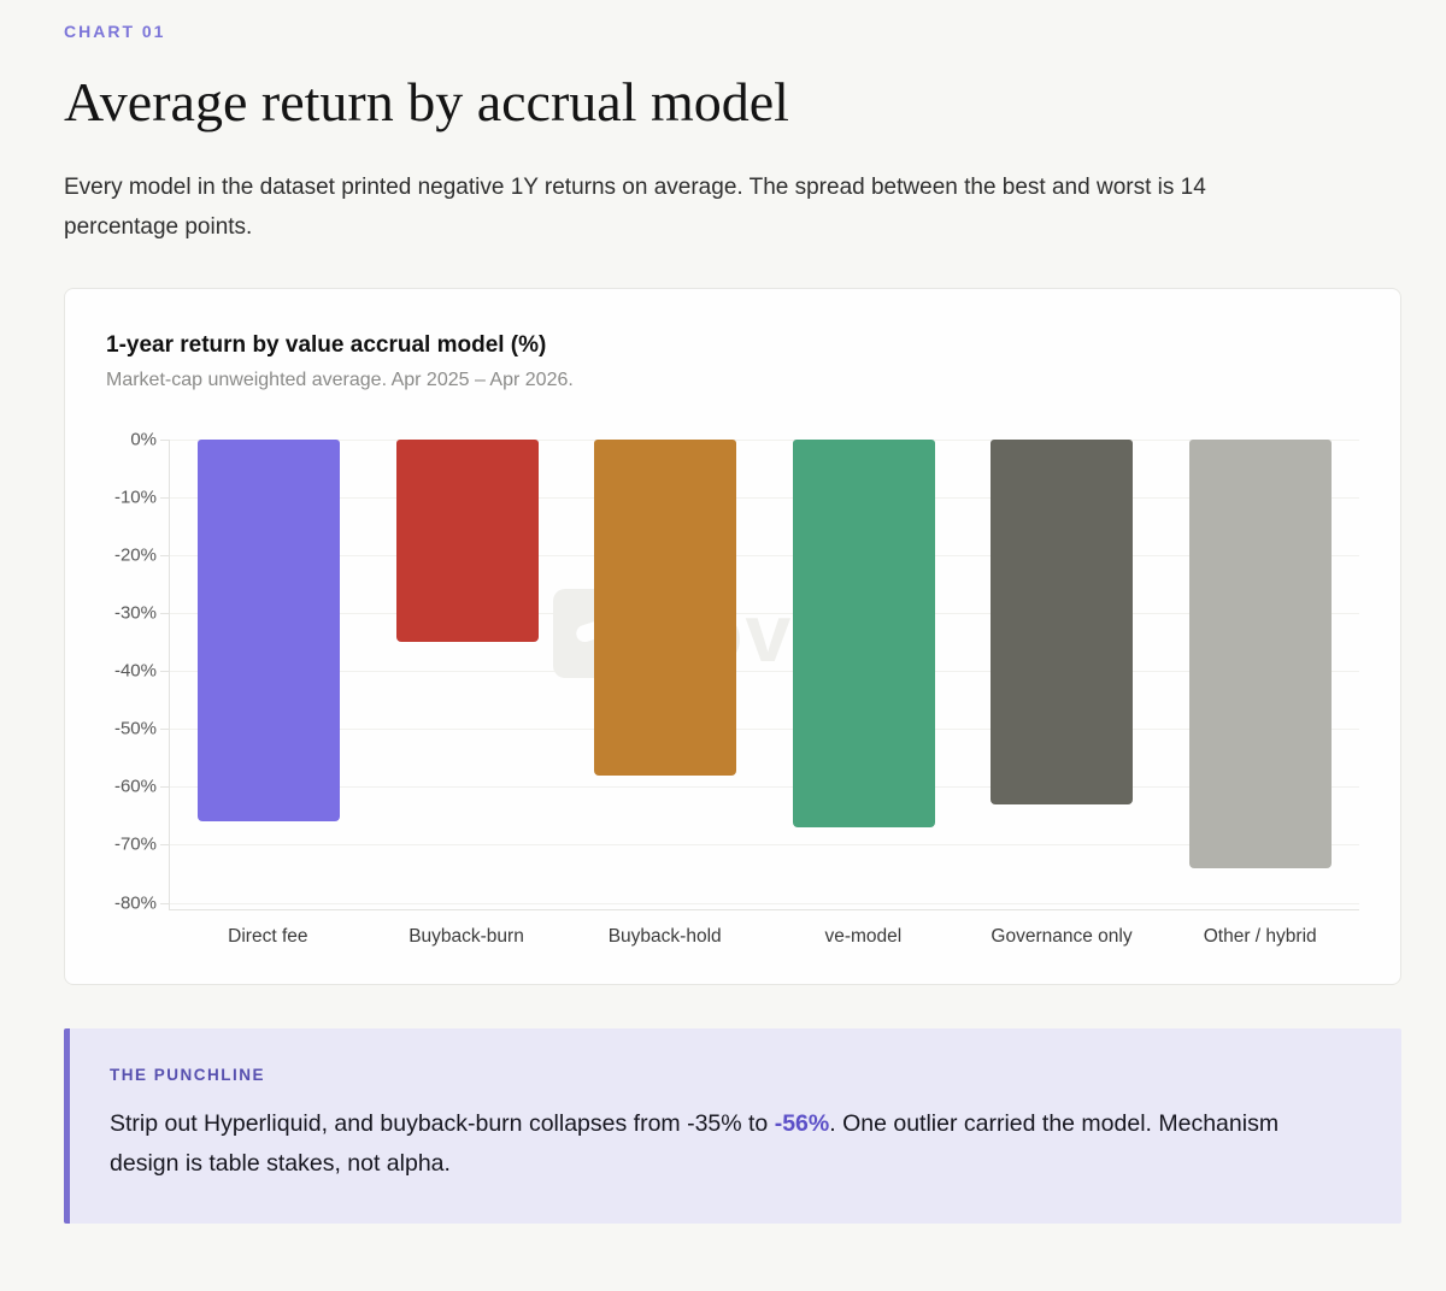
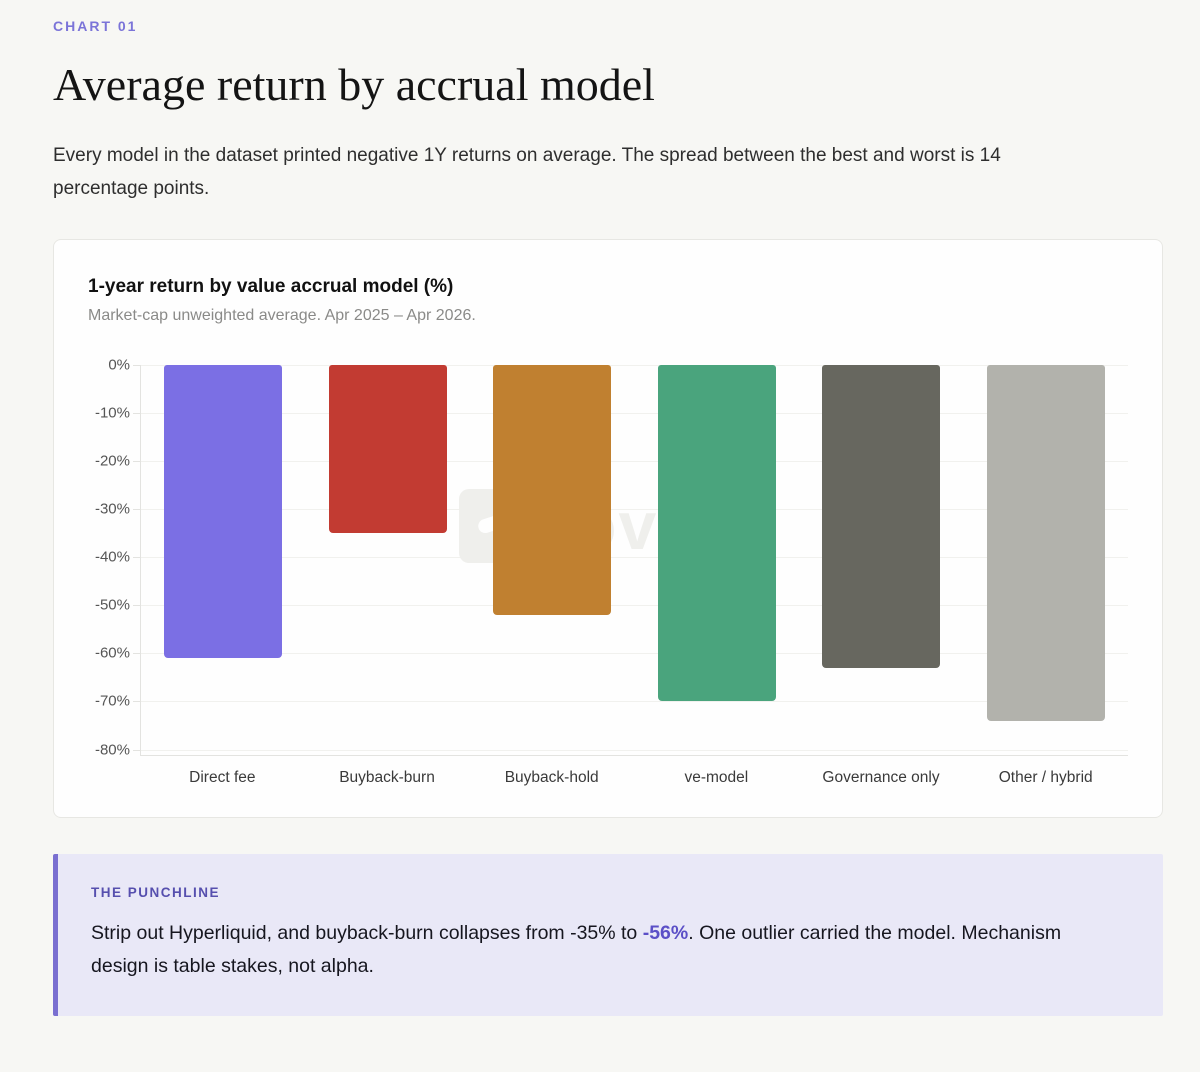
Direct fee: -66% -> -61%
Buyback-hold: -58% -> -52%
ve-model: -67% -> -70%
